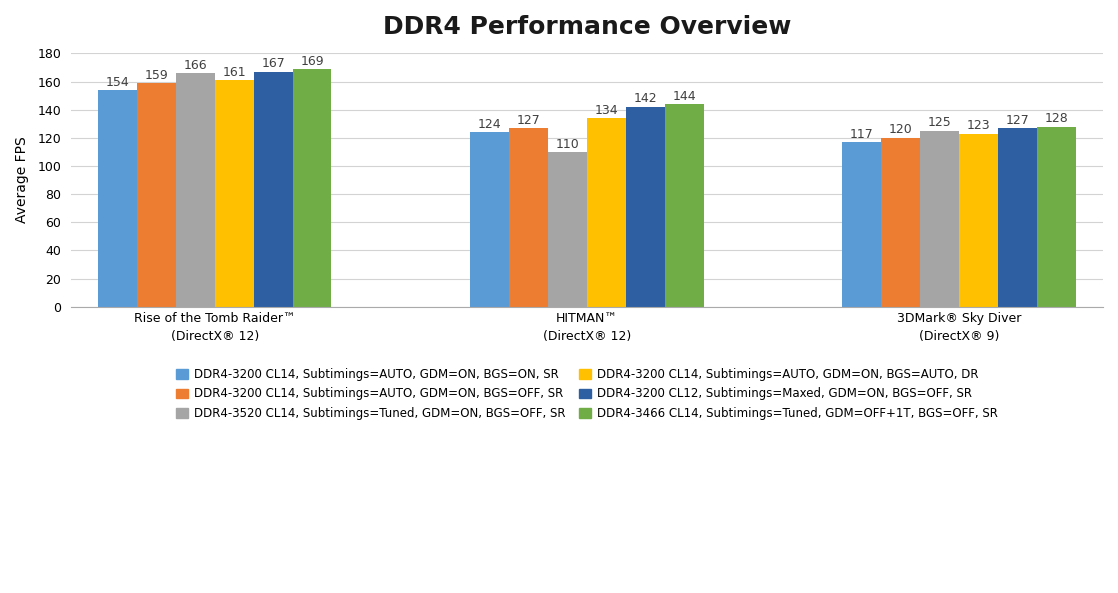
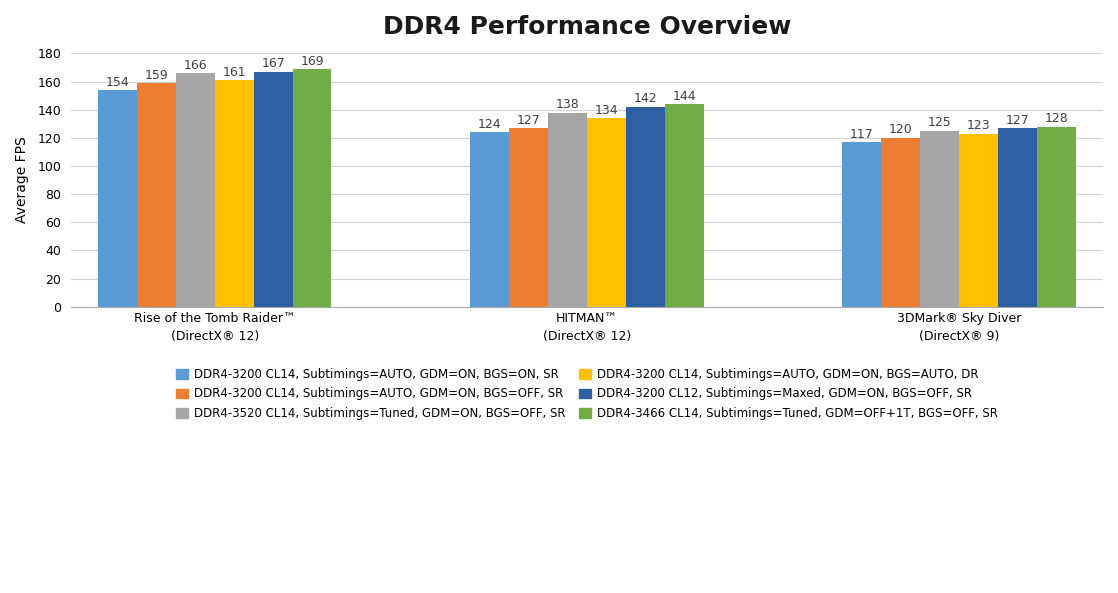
DDR4-3520 CL14, Subtimings=Tuned, GDM=ON, BGS=OFF, SR/HITMAN™ (DirectX® 12): 110 -> 138
